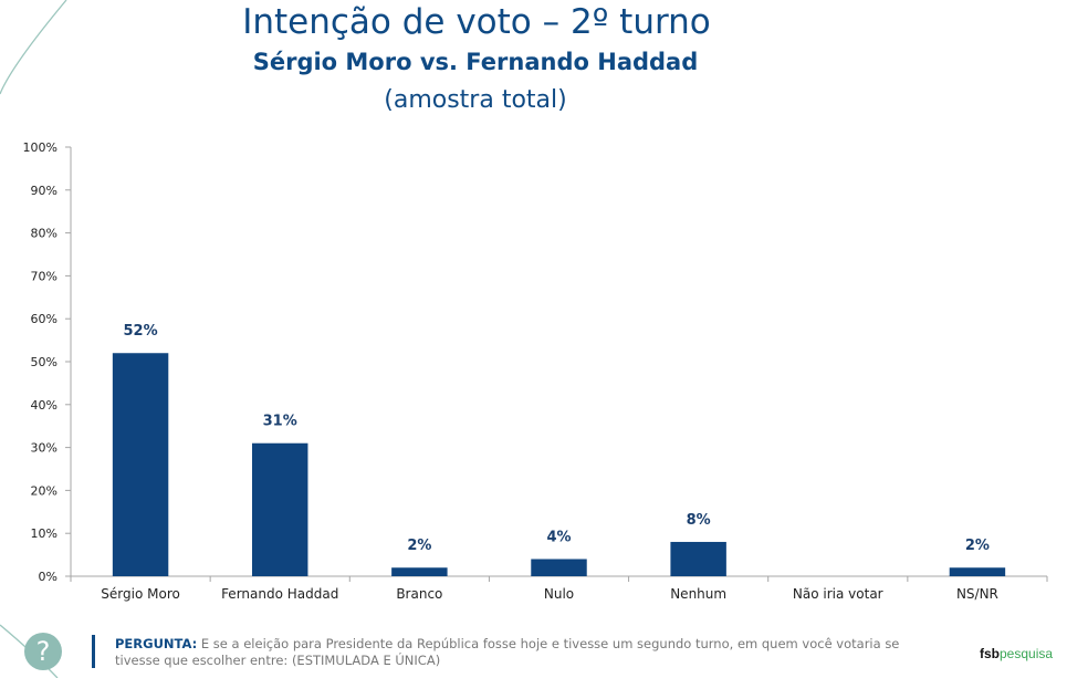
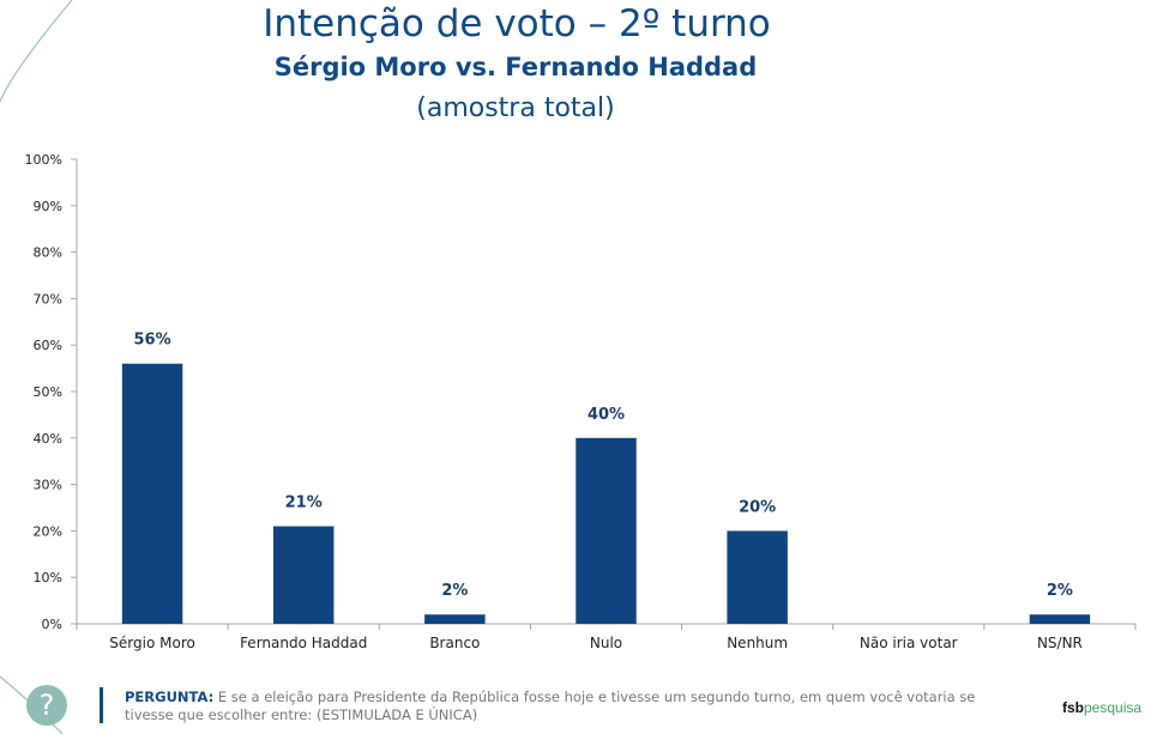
Sérgio Moro: 52% -> 56%
Fernando Haddad: 31% -> 21%
Nulo: 4% -> 40%
Nenhum: 8% -> 20%
